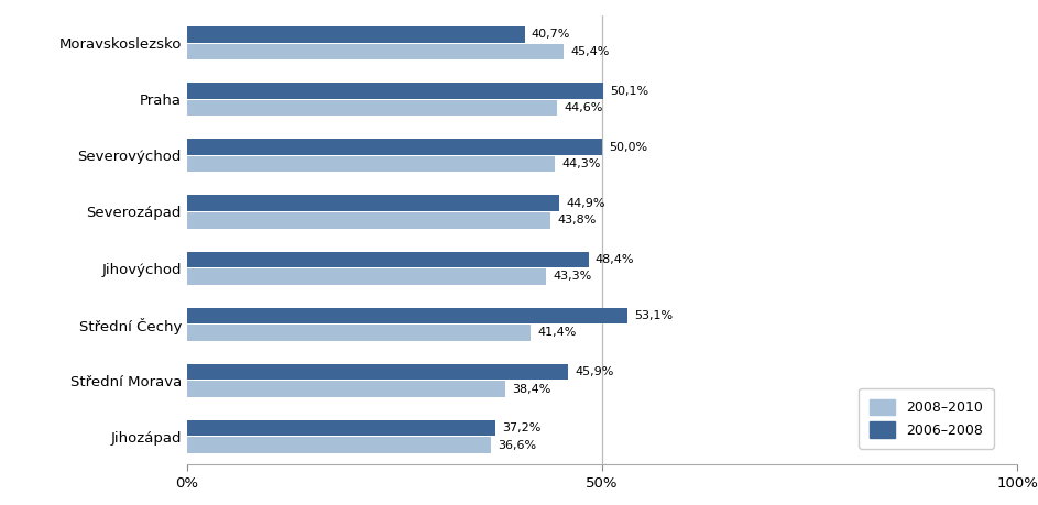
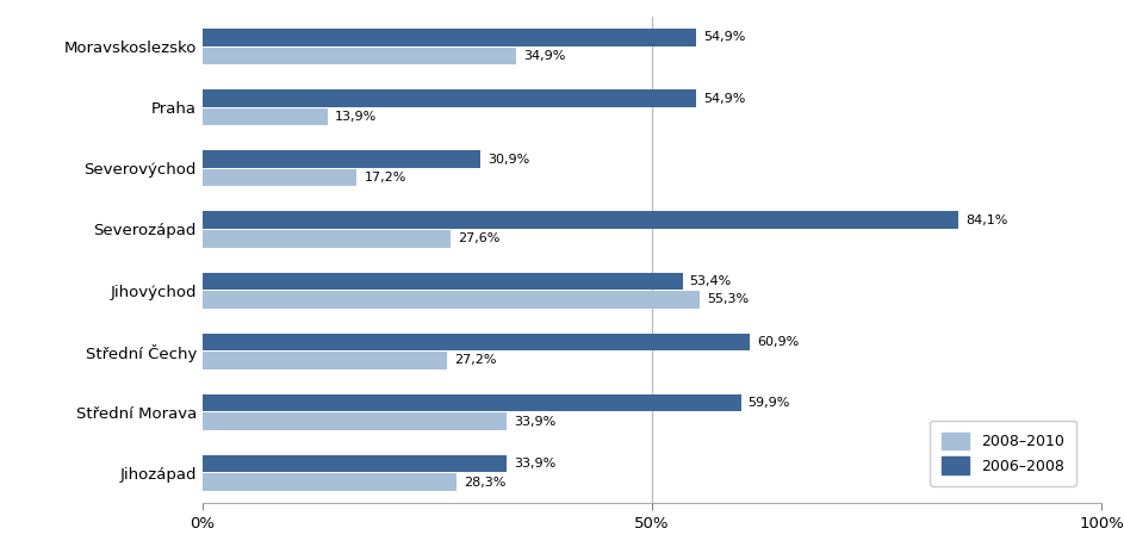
2006–2008/Moravskoslezsko: 40,7% -> 54,9%
2008–2010/Moravskoslezsko: 45,4% -> 34,9%
2006–2008/Praha: 50,1% -> 54,9%
2008–2010/Praha: 44,6% -> 13,9%
2006–2008/Severovýchod: 50,0% -> 30,9%
2008–2010/Severovýchod: 44,3% -> 17,2%
2006–2008/Severozápad: 44,9% -> 84,1%
2008–2010/Severozápad: 43,8% -> 27,6%
2006–2008/Jihovýchod: 48,4% -> 53,4%
2008–2010/Jihovýchod: 43,3% -> 55,3%
2006–2008/Střední Čechy: 53,1% -> 60,9%
2008–2010/Střední Čechy: 41,4% -> 27,2%
2006–2008/Střední Morava: 45,9% -> 59,9%
2008–2010/Střední Morava: 38,4% -> 33,9%
2006–2008/Jihozápad: 37,2% -> 33,9%
2008–2010/Jihozápad: 36,6% -> 28,3%
